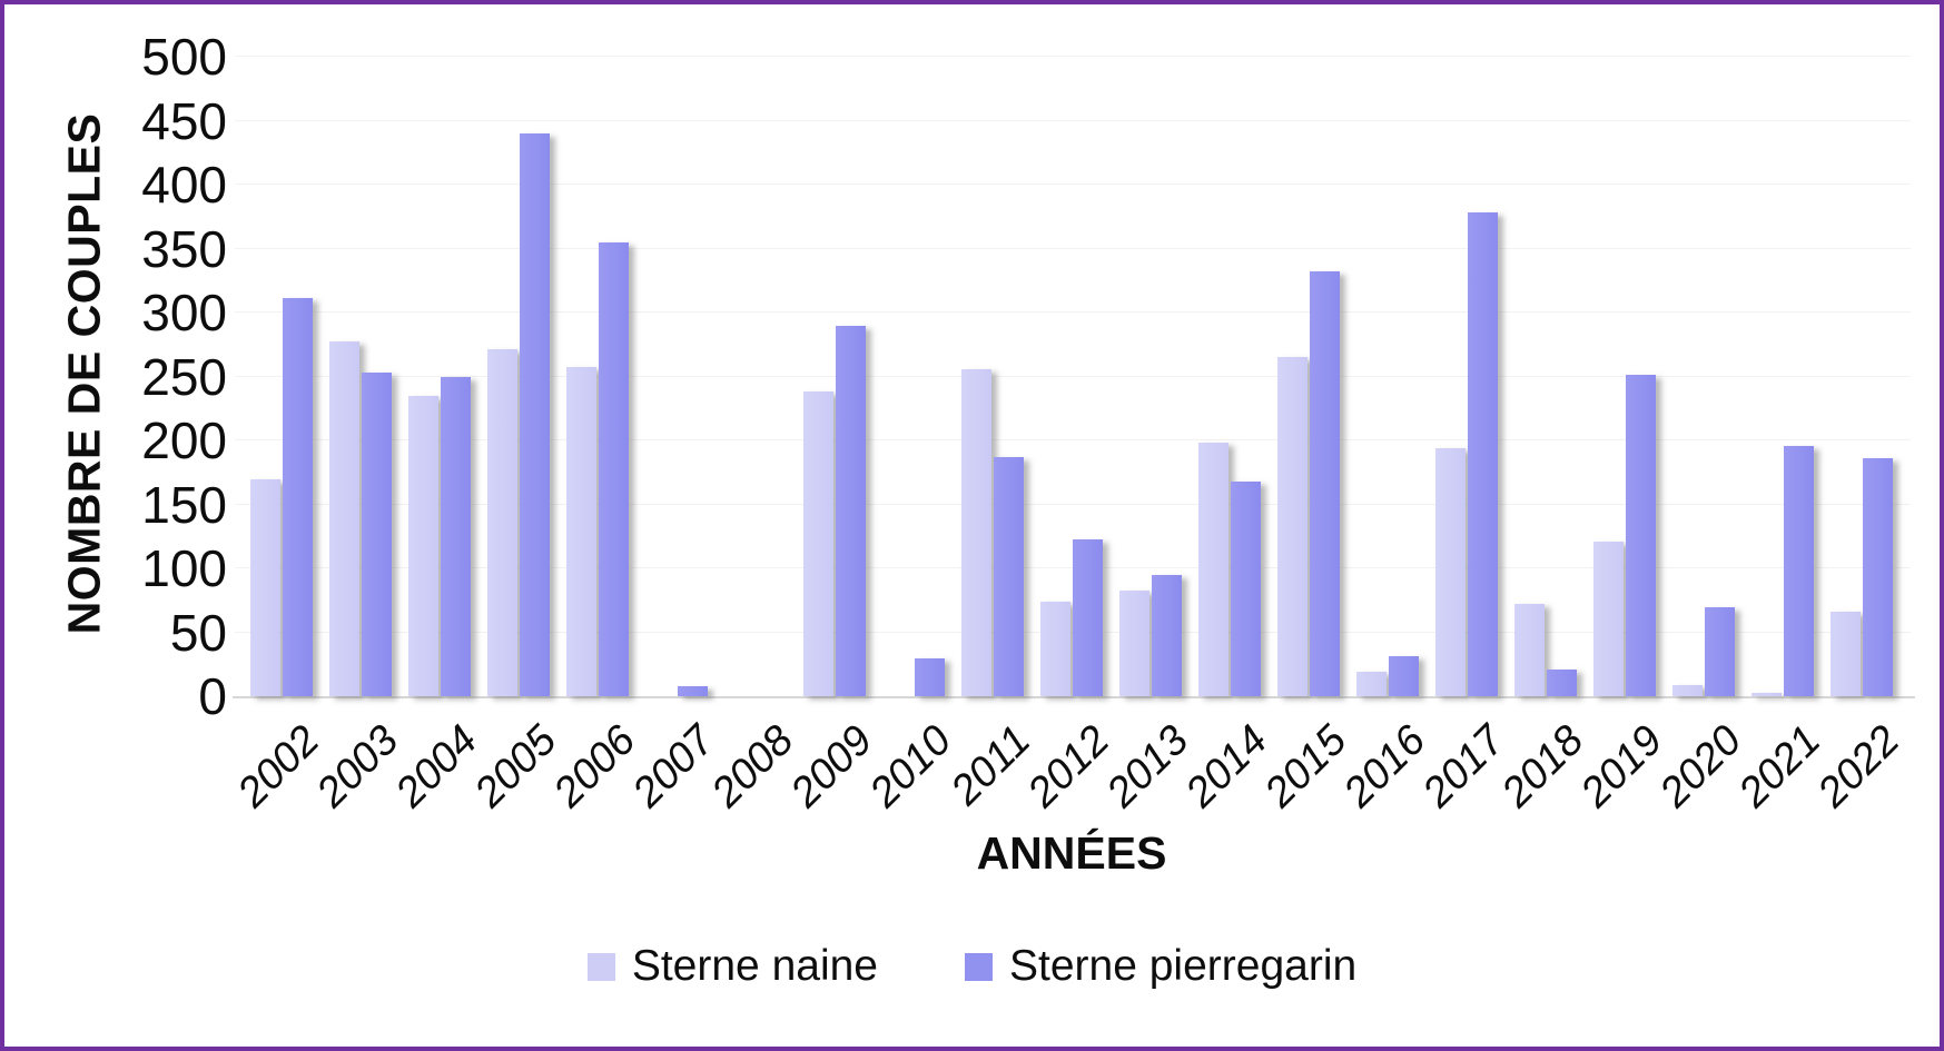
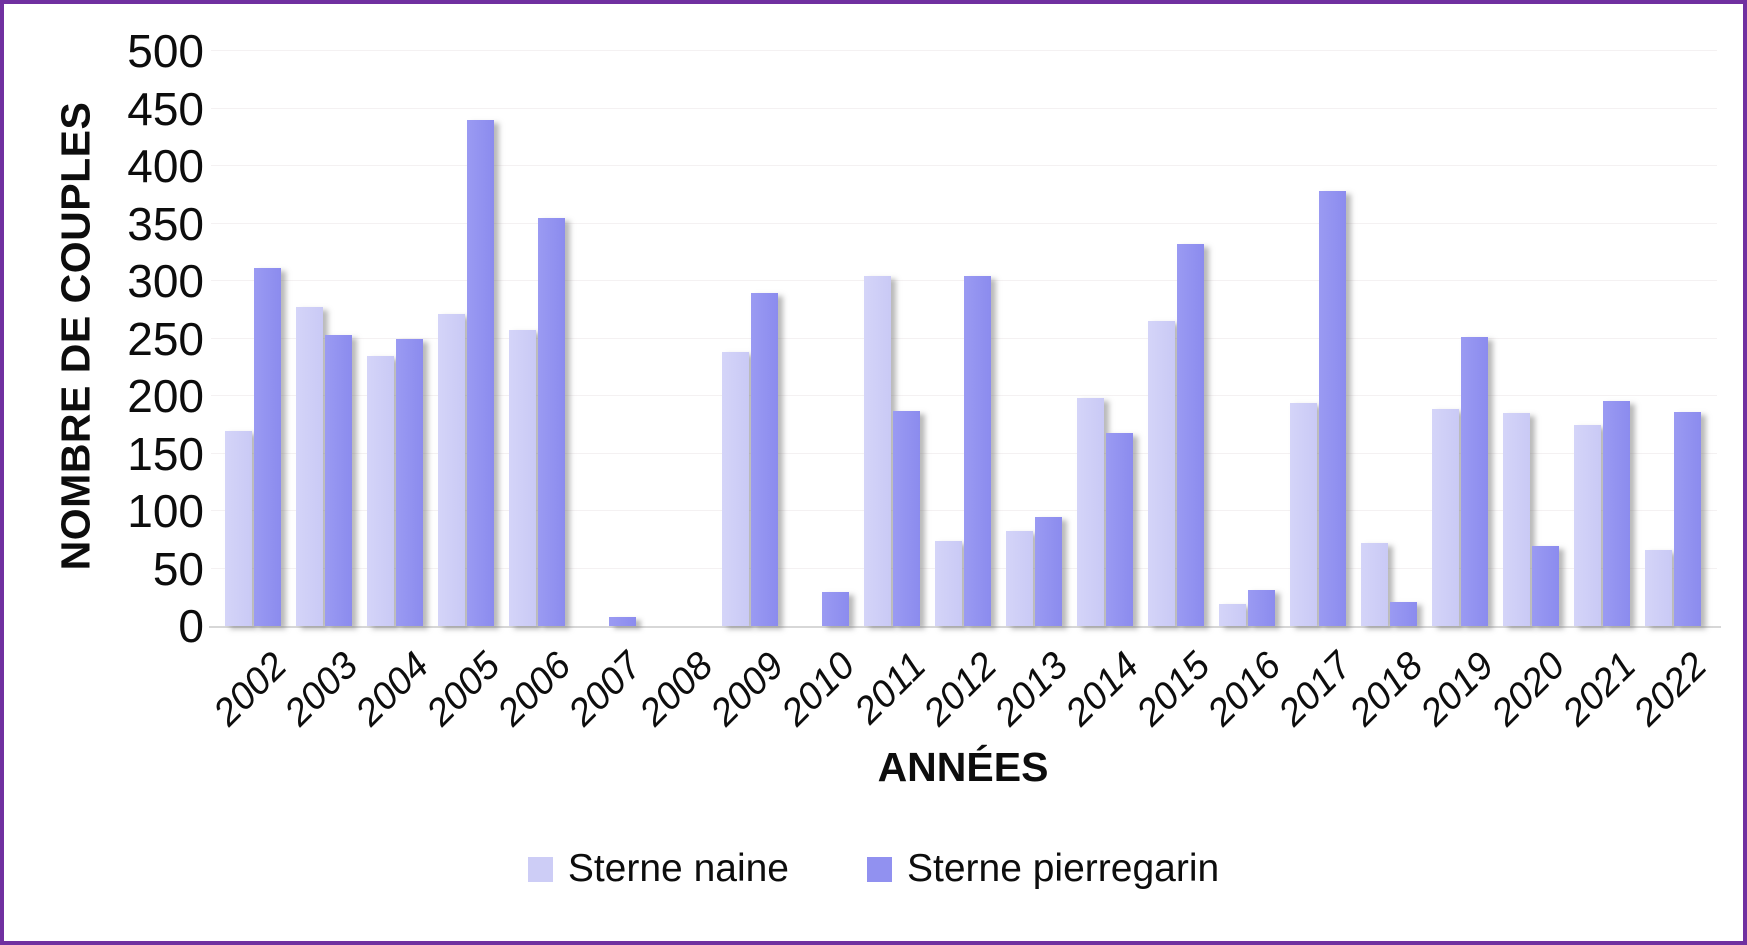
Sterne naine/2011: 256 -> 304
Sterne pierregarin/2012: 123 -> 304
Sterne naine/2019: 121 -> 189
Sterne naine/2020: 9 -> 185
Sterne naine/2021: 3 -> 175
